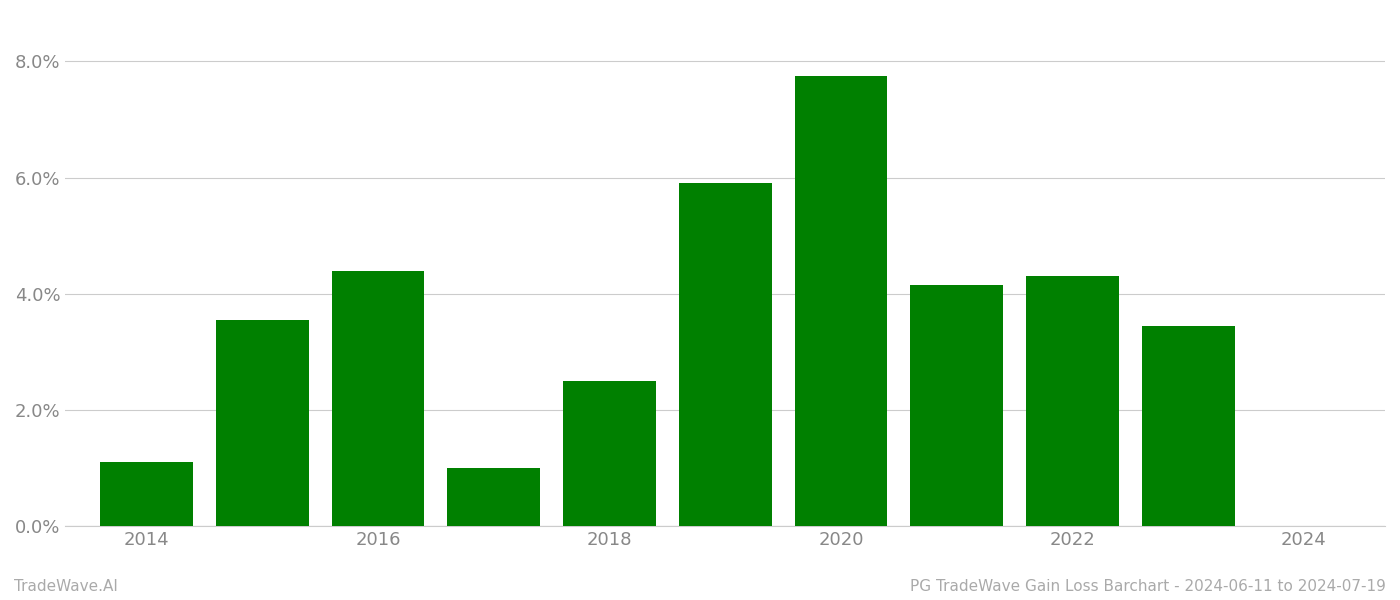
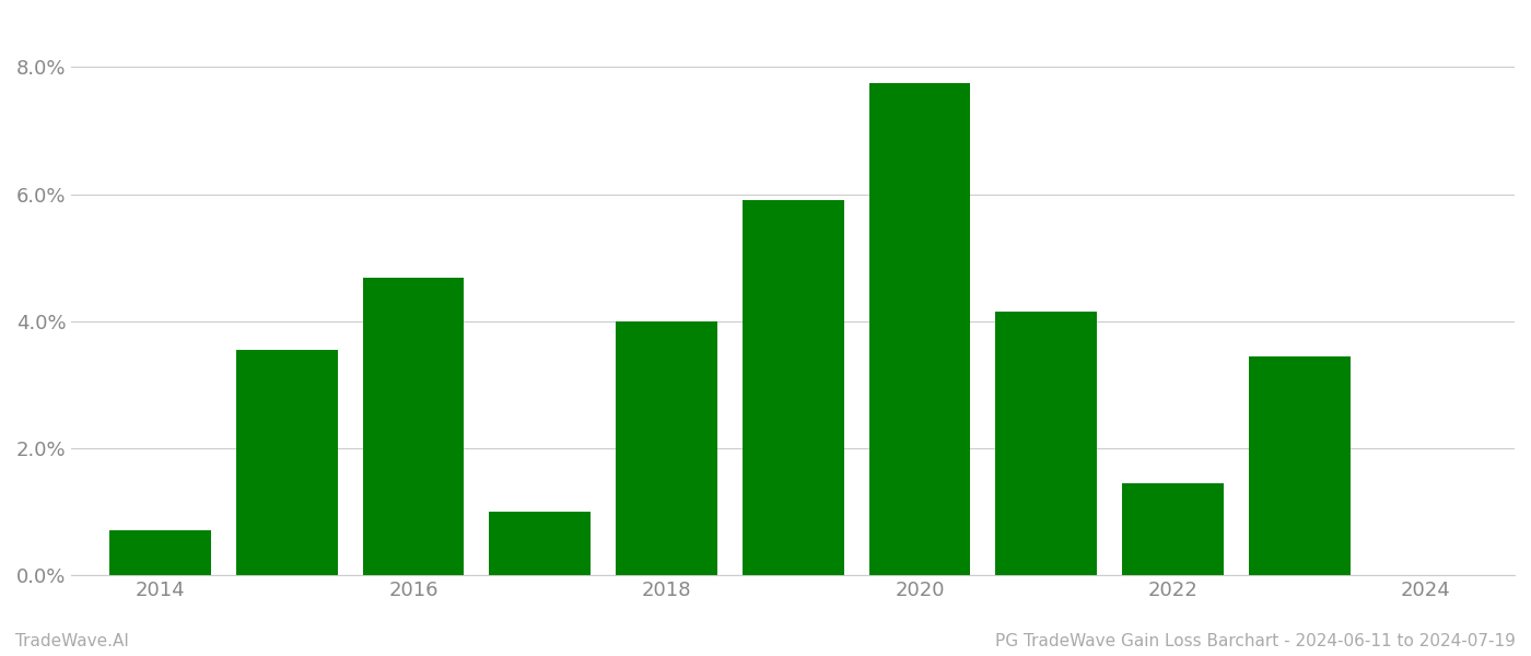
2014: 1.10% -> 0.70%
2016: 4.40% -> 4.68%
2018: 2.50% -> 4.00%
2022: 4.30% -> 1.44%
